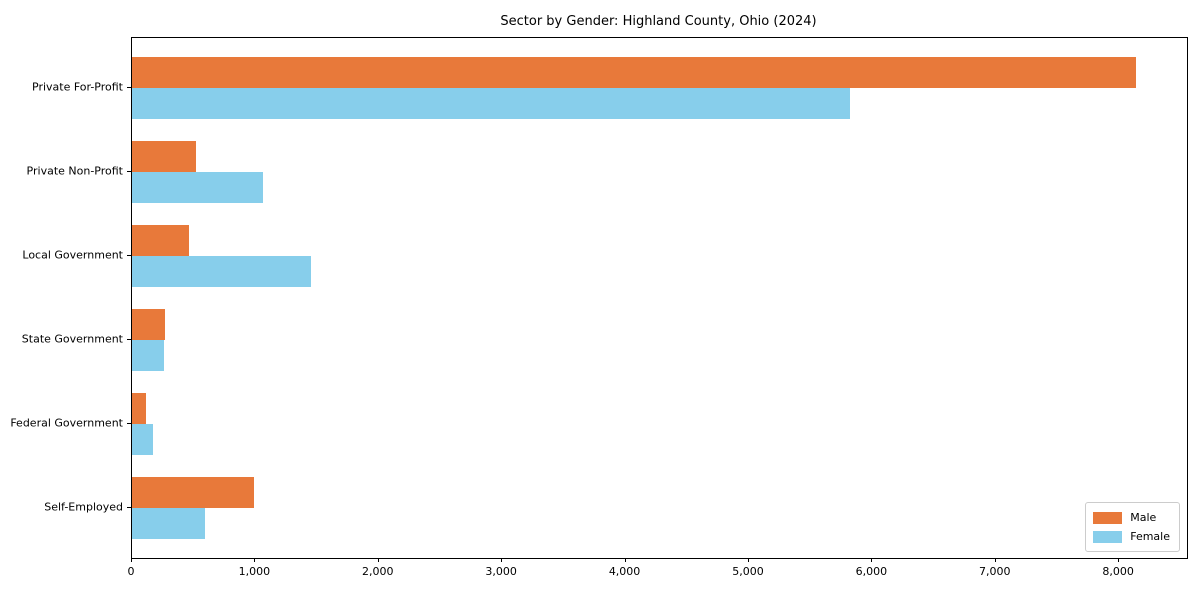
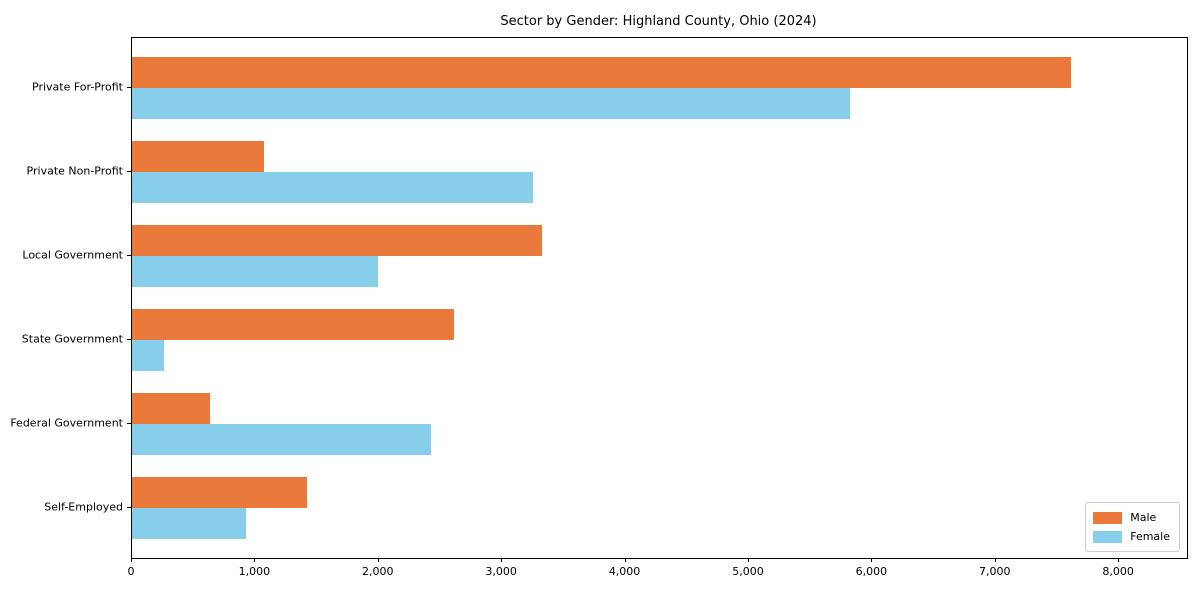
Male/Private For-Profit: 8140 -> 7610
Male/Private Non-Profit: 520 -> 1070
Female/Private Non-Profit: 1060 -> 3250
Male/Local Government: 460 -> 3320
Female/Local Government: 1450 -> 1990
Male/State Government: 270 -> 2610
Male/Federal Government: 110 -> 630
Female/Federal Government: 170 -> 2420
Male/Self-Employed: 980 -> 1420
Female/Self-Employed: 590 -> 920
